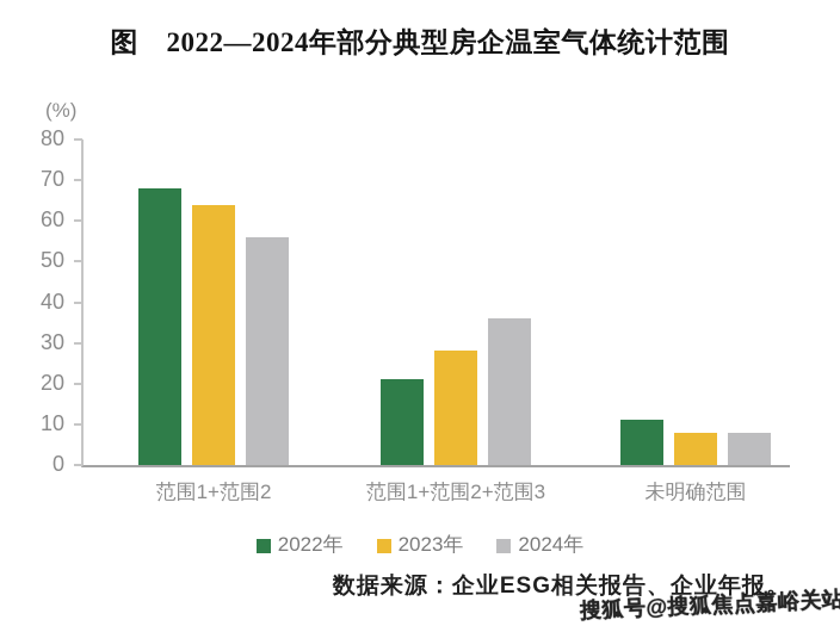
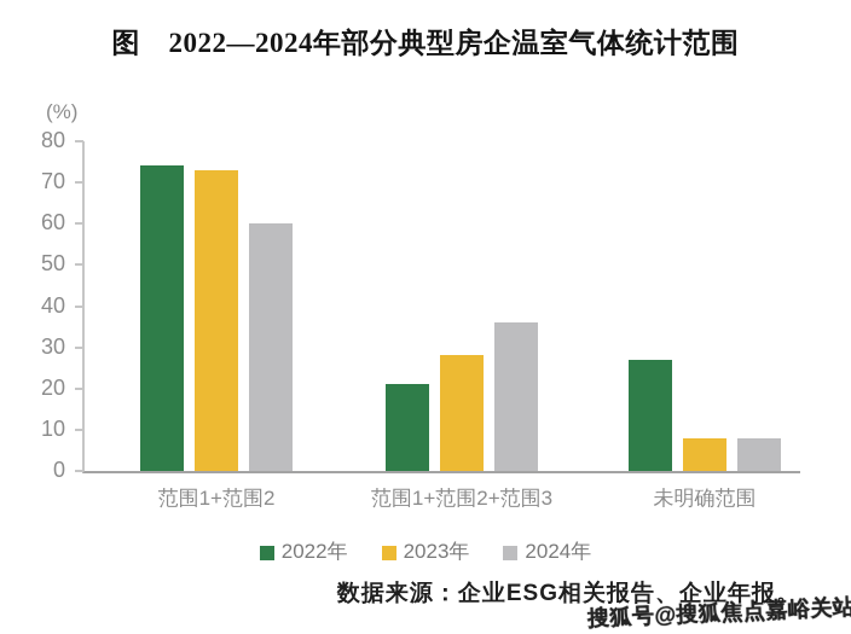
2022年/范围1+范围2: 68 -> 74
2023年/范围1+范围2: 64 -> 73
2024年/范围1+范围2: 56 -> 60
2022年/未明确范围: 11 -> 27
